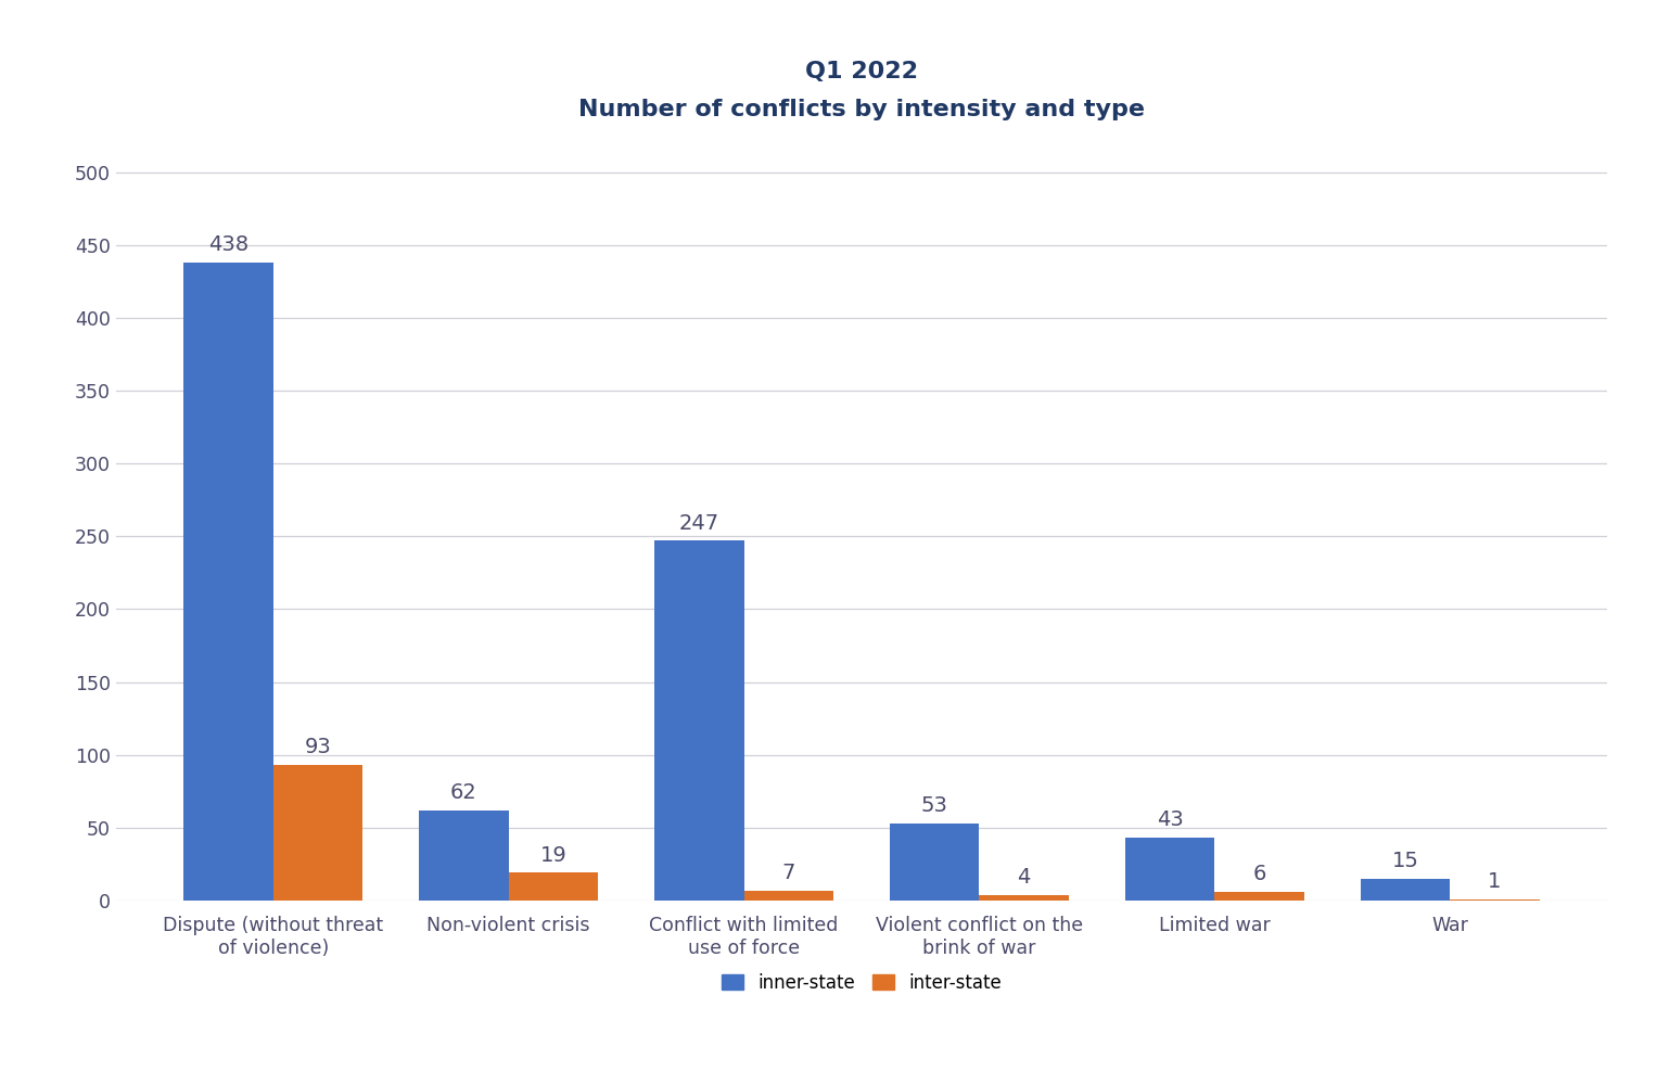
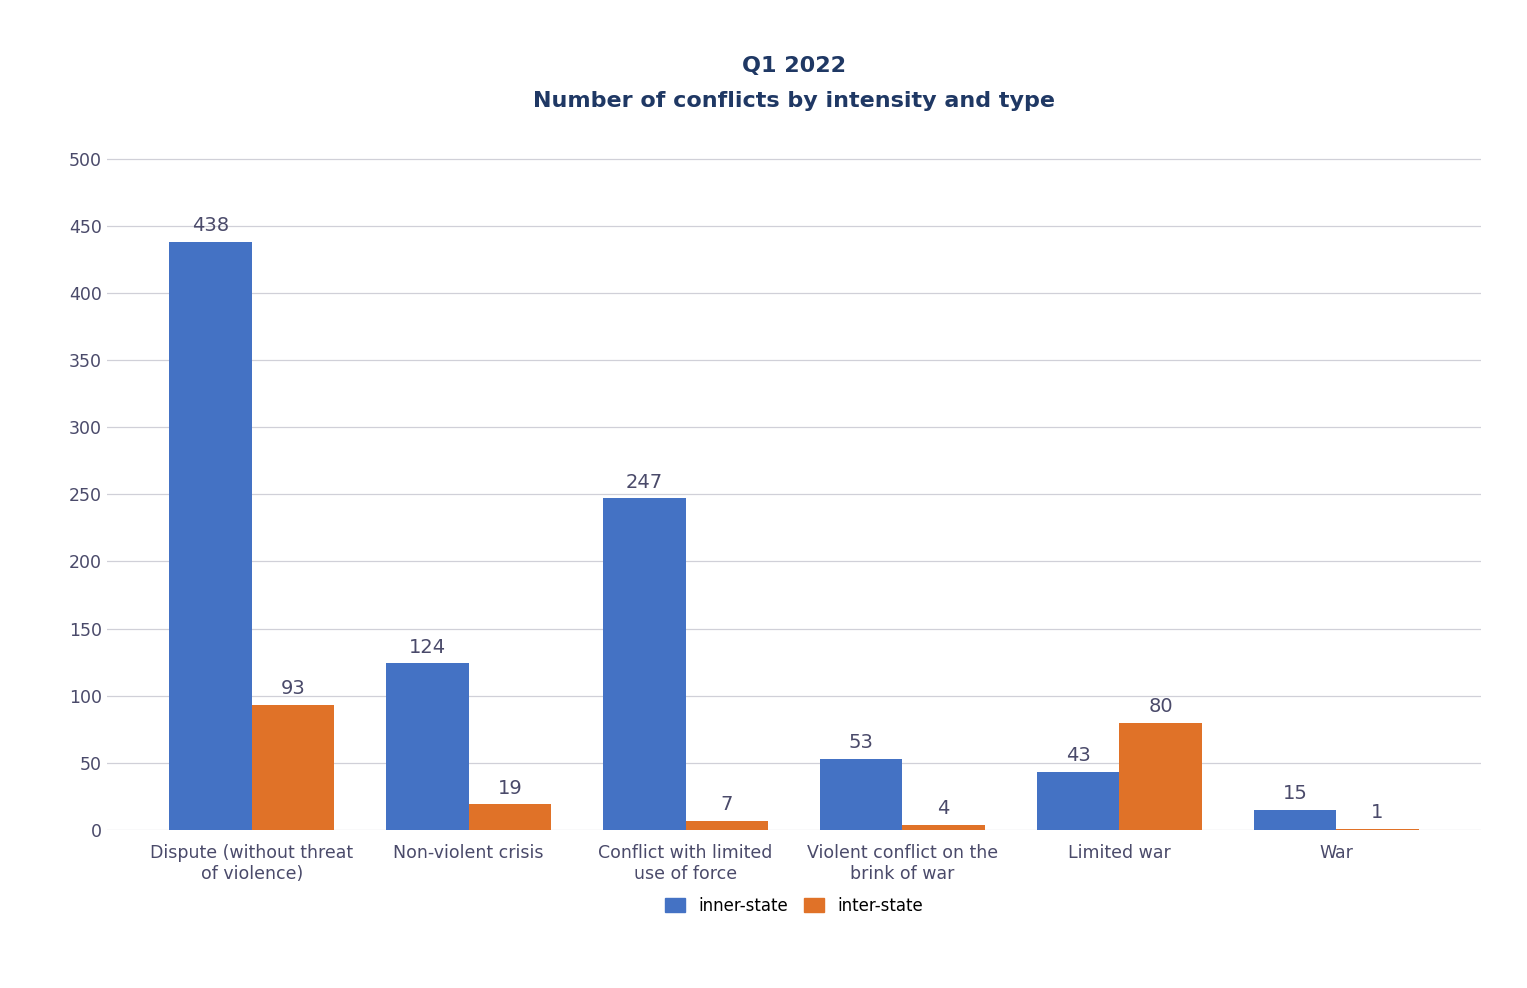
inner-state/Non-violent crisis: 62 -> 124
inter-state/Limited war: 6 -> 80
